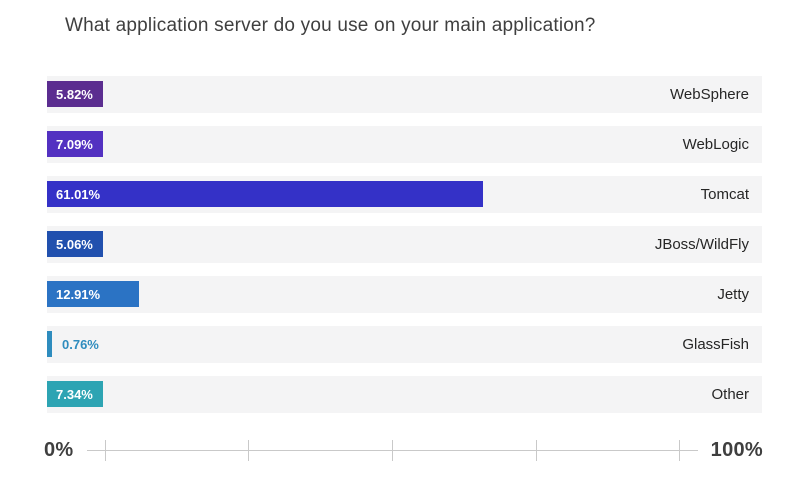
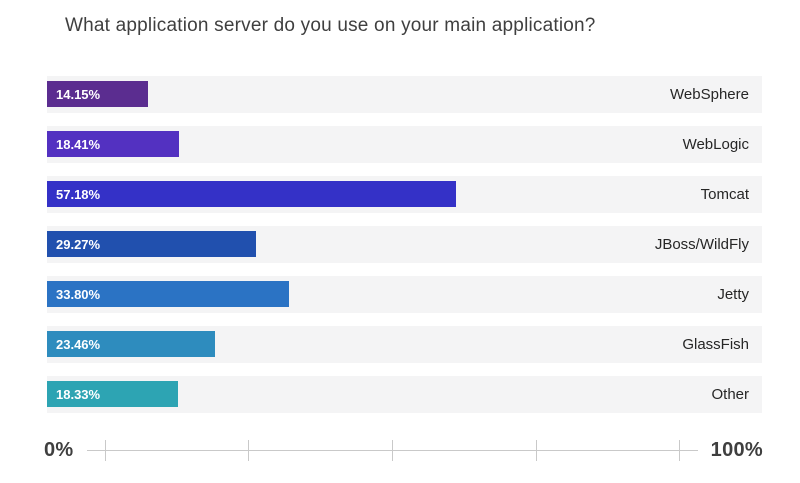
WebSphere: 5.82% -> 14.15%
WebLogic: 7.09% -> 18.41%
Tomcat: 61.01% -> 57.18%
JBoss/WildFly: 5.06% -> 29.27%
Jetty: 12.91% -> 33.80%
GlassFish: 0.76% -> 23.46%
Other: 7.34% -> 18.33%
